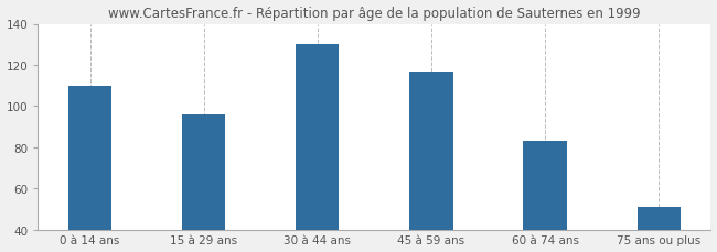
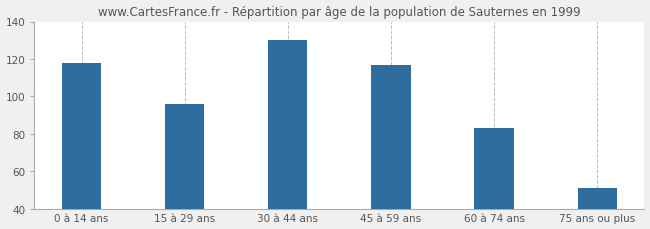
0 à 14 ans: 110 -> 118
